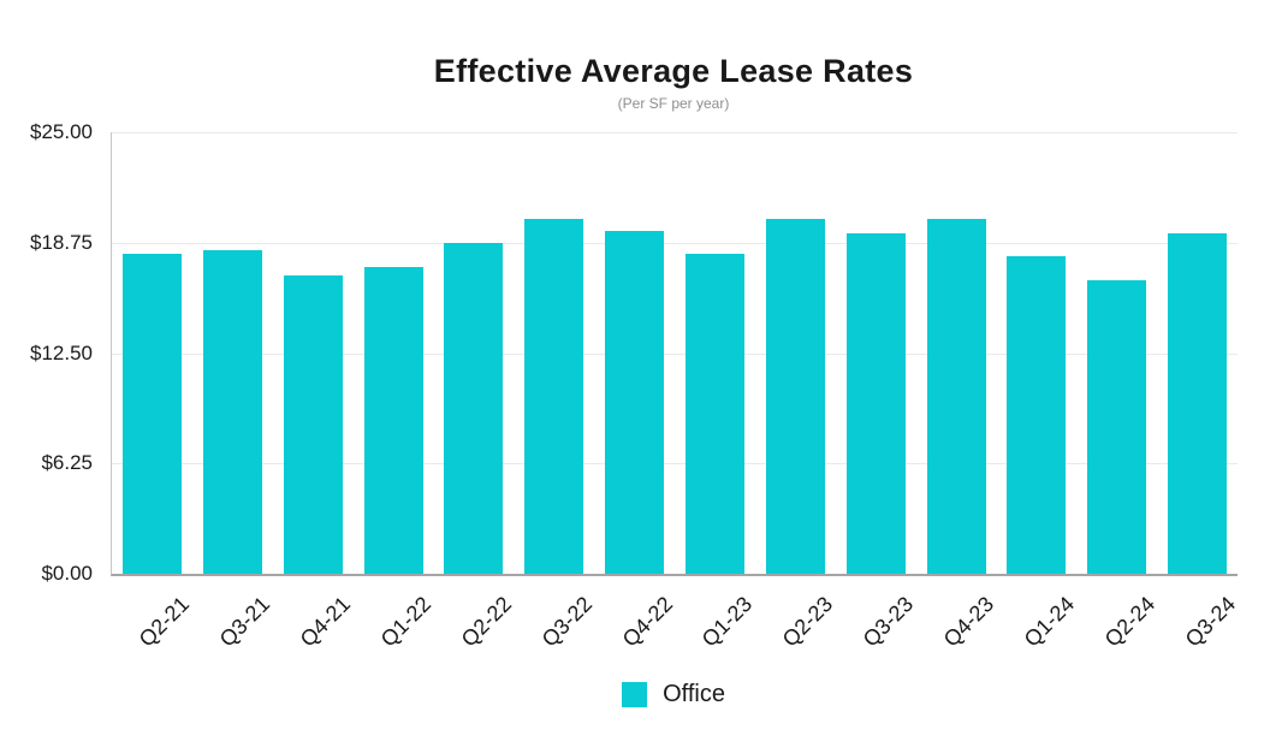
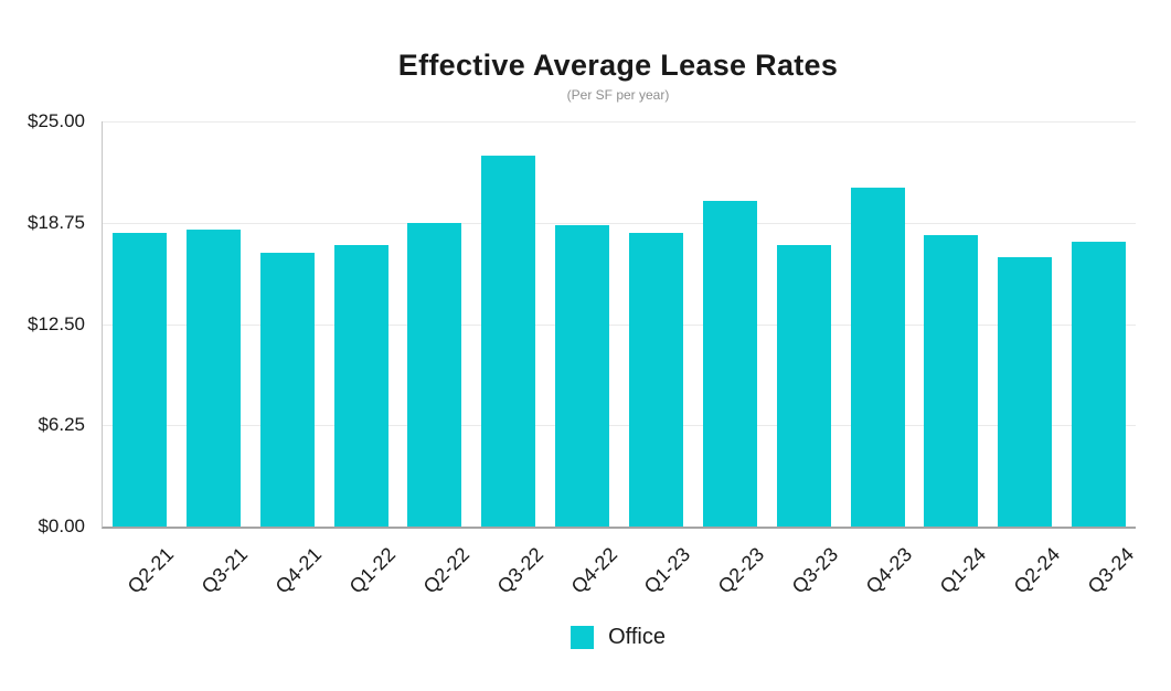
Q3-22: $20.1 -> $22.9
Q4-22: $19.4 -> $18.6
Q3-23: $19.3 -> $17.4
Q4-23: $20.1 -> $20.9
Q3-24: $19.3 -> $17.6
